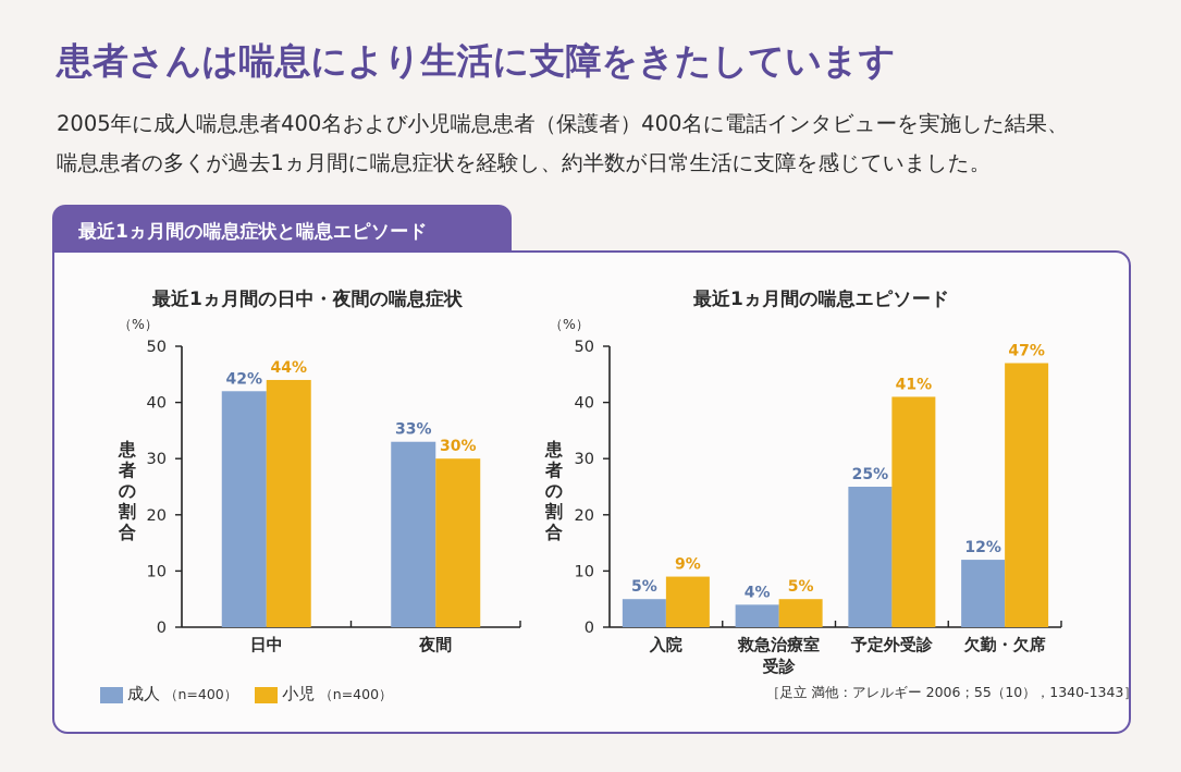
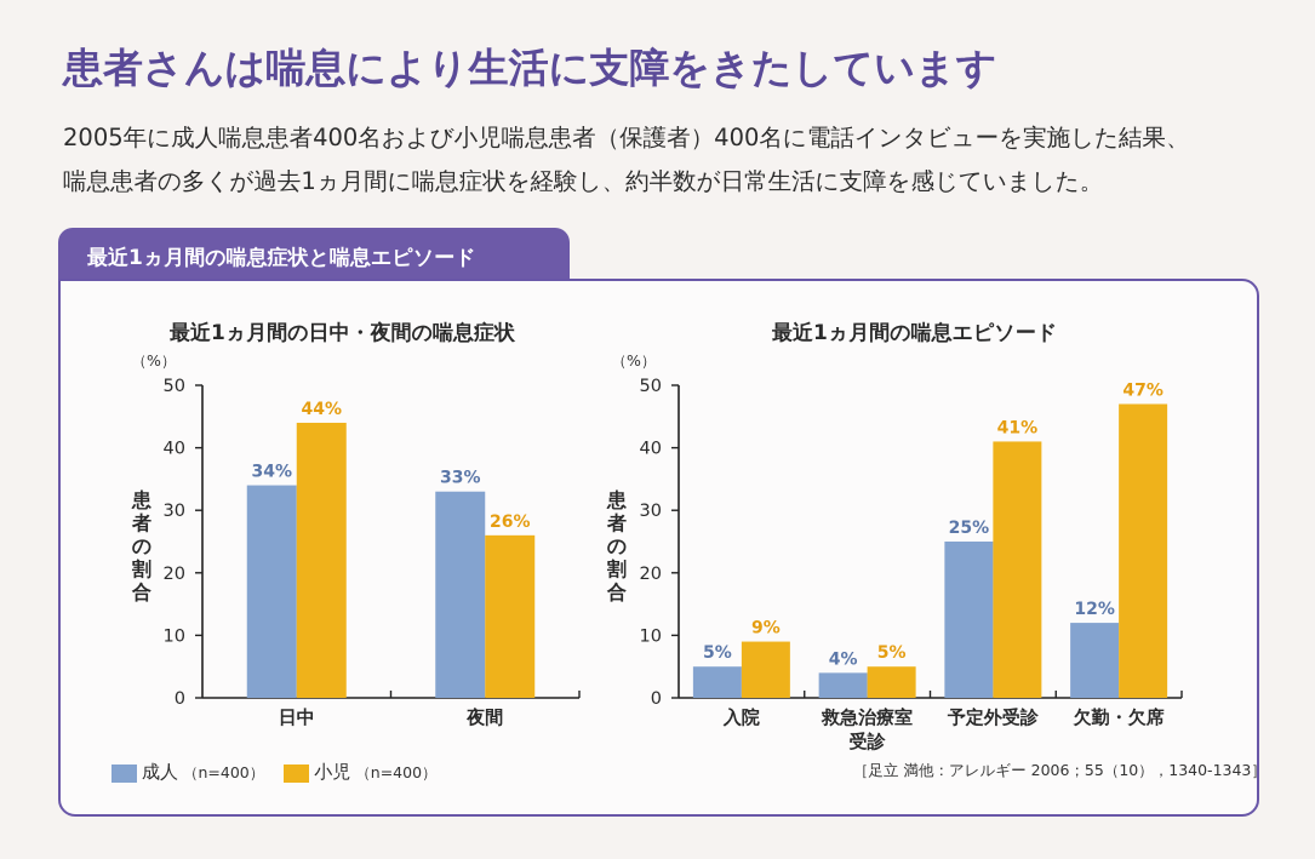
最近1ヵ月間の日中・夜間の喘息症状/成人/日中: 42% -> 34%
最近1ヵ月間の日中・夜間の喘息症状/小児/夜間: 30% -> 26%
